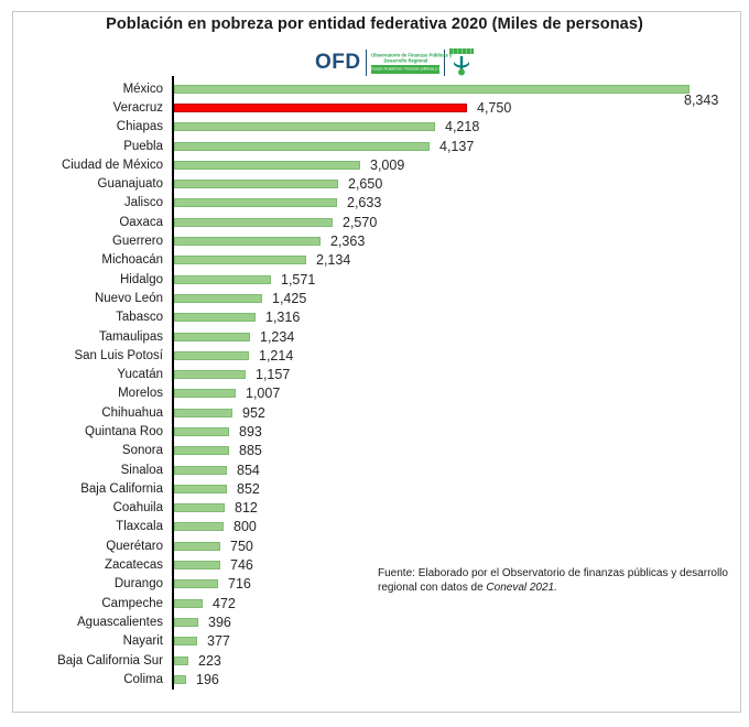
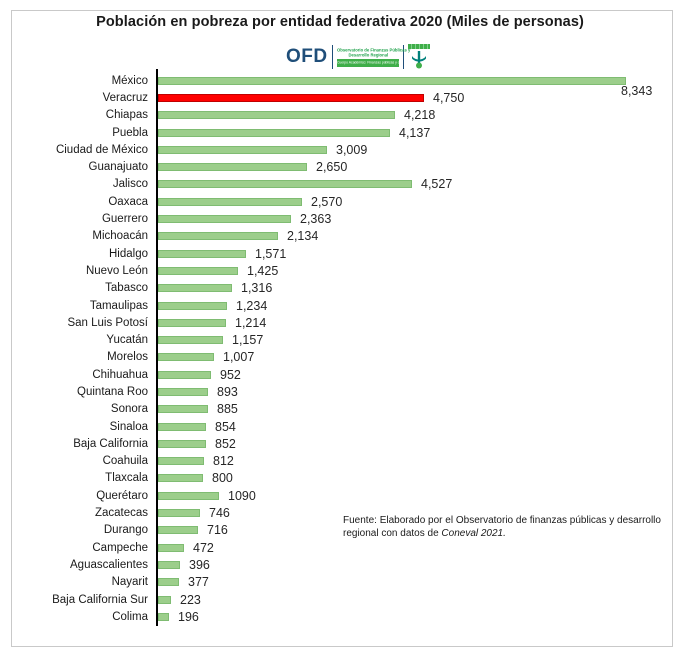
Jalisco: 2,633 -> 4,527
Querétaro: 750 -> 1090
